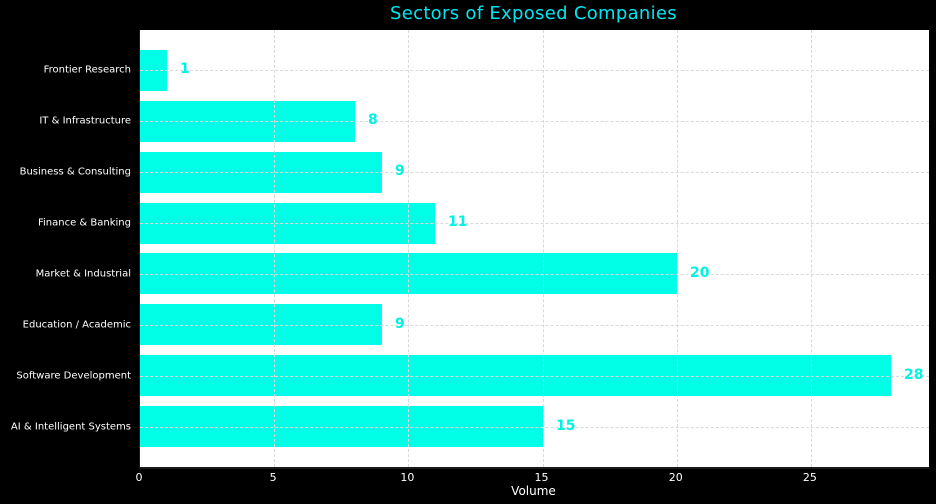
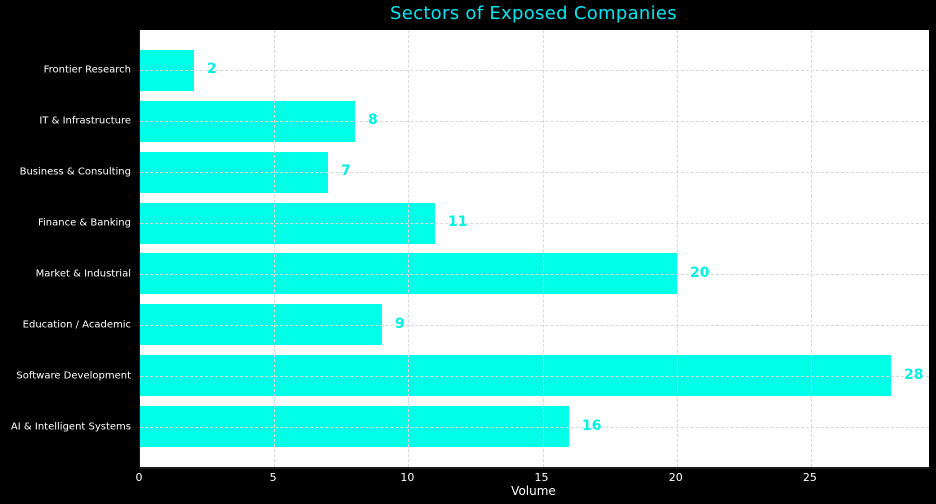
Frontier Research: 1 -> 2
Business & Consulting: 9 -> 7
AI & Intelligent Systems: 15 -> 16
